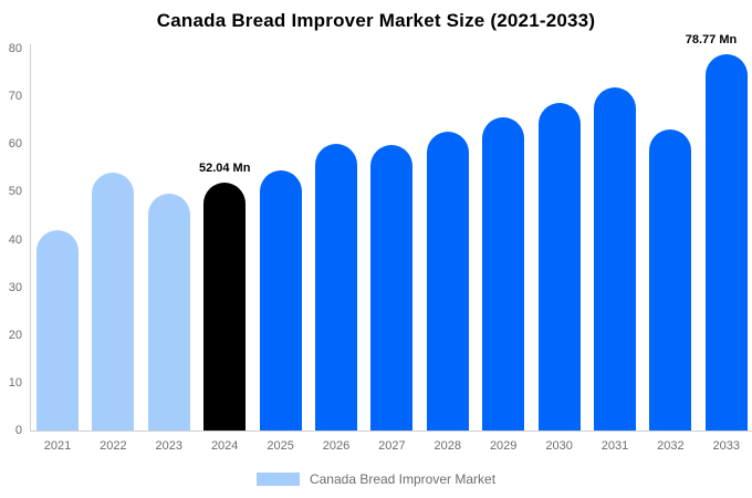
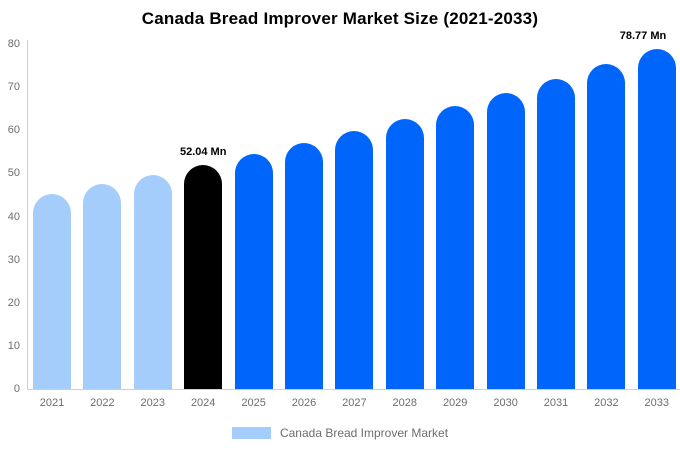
2021: 42 -> 45
2022: 54 -> 47
2026: 60 -> 57
2032: 63 -> 75
